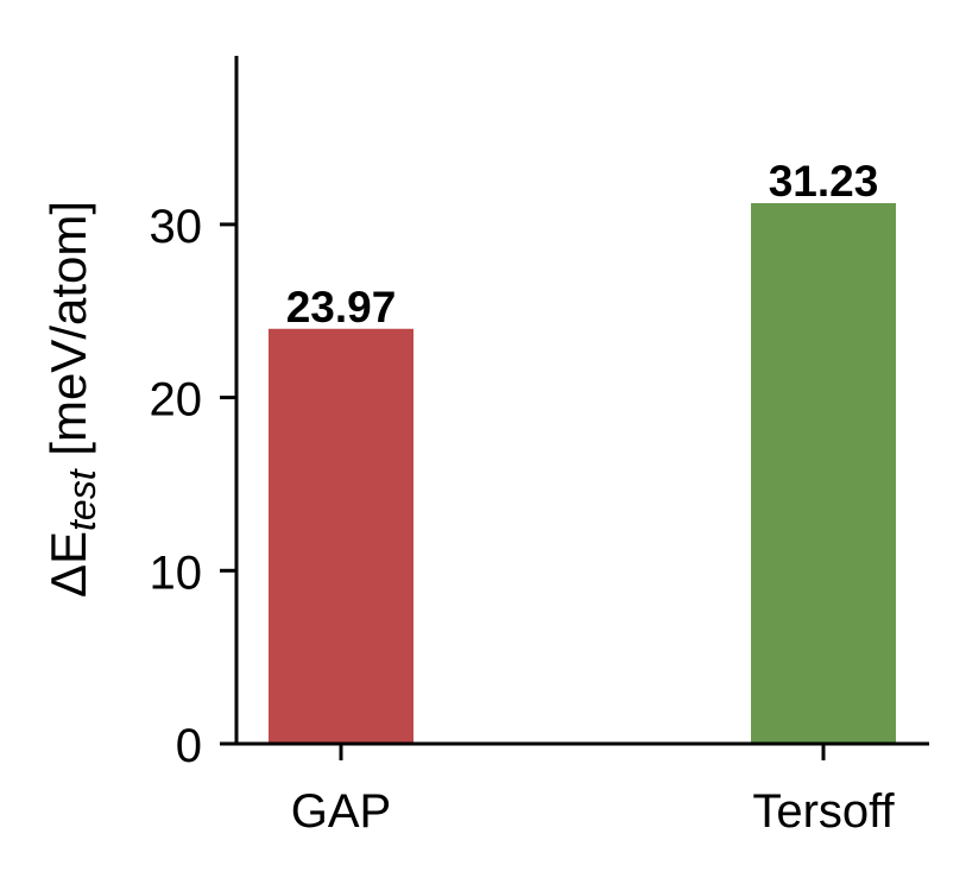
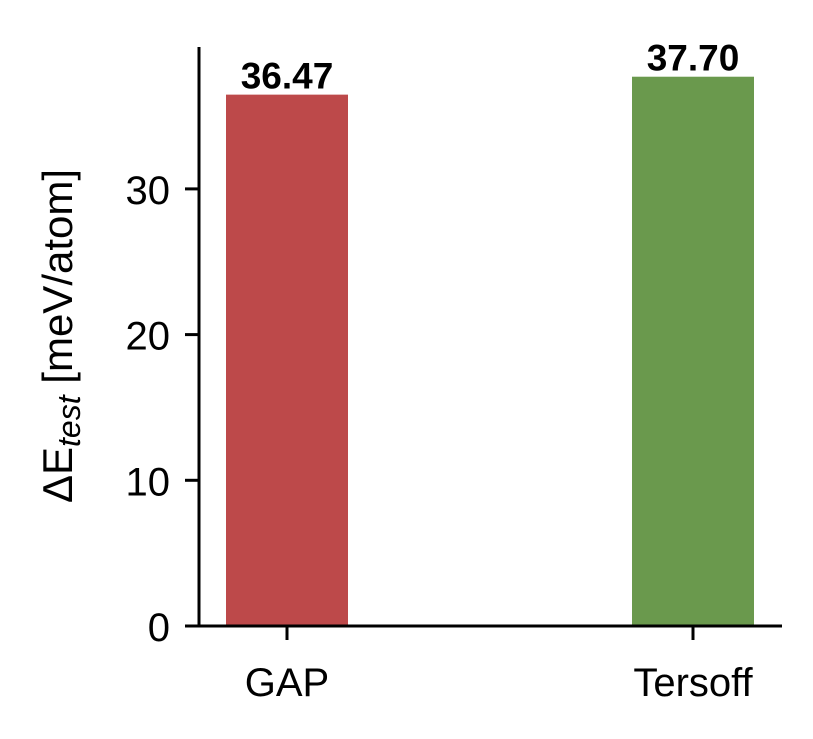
GAP: 23.97 -> 36.47
Tersoff: 31.23 -> 37.70
